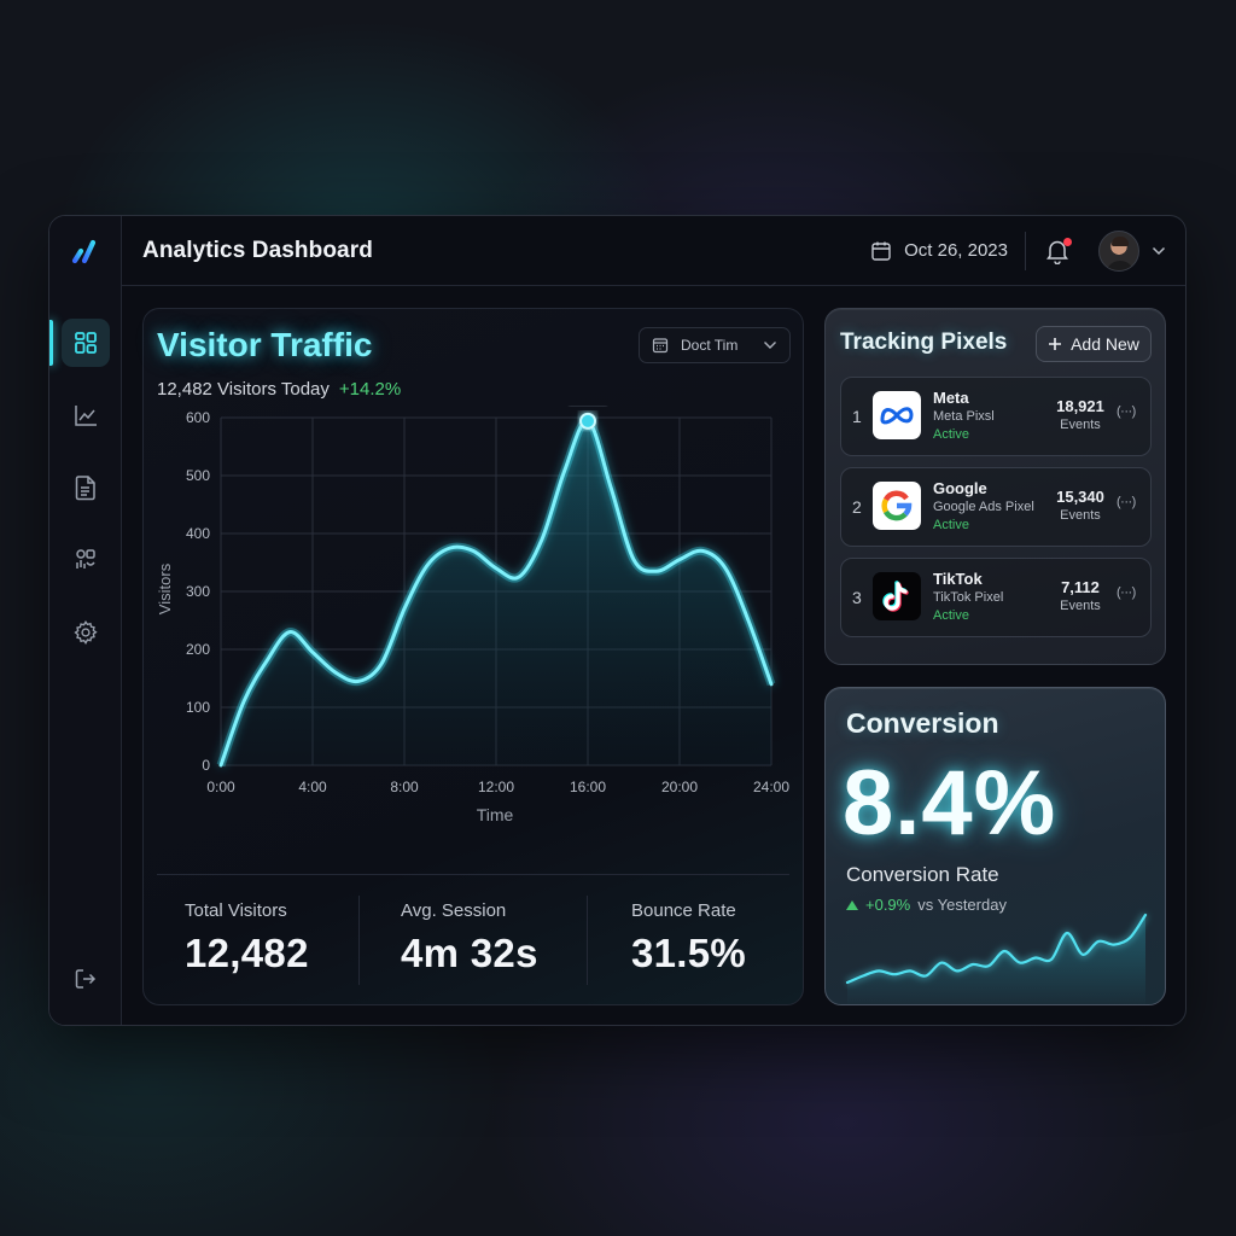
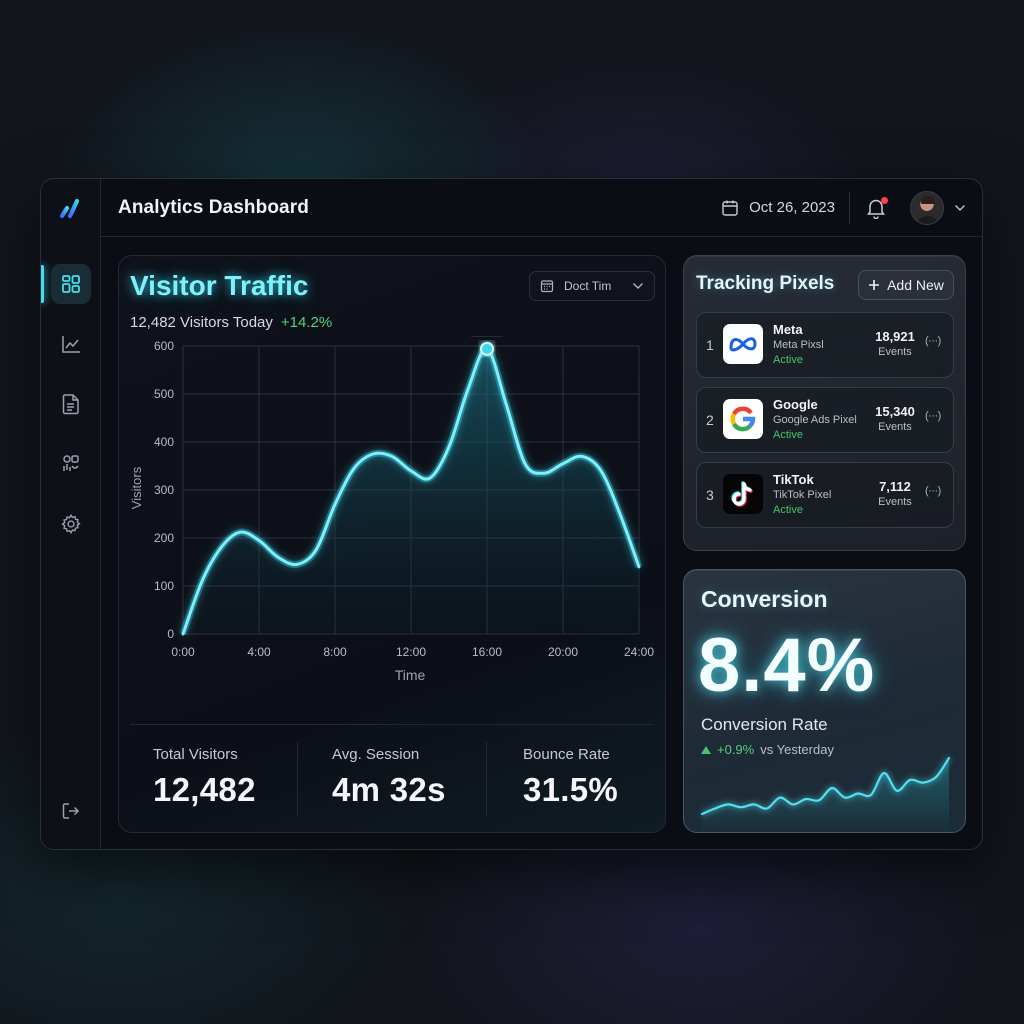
3: 230 -> 210
